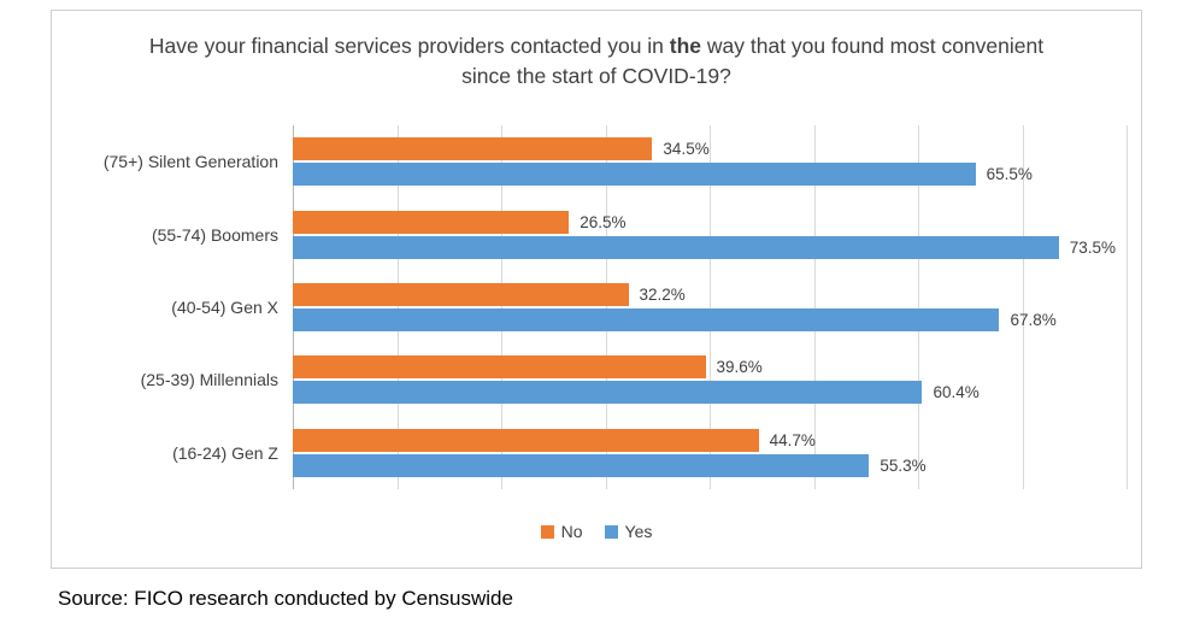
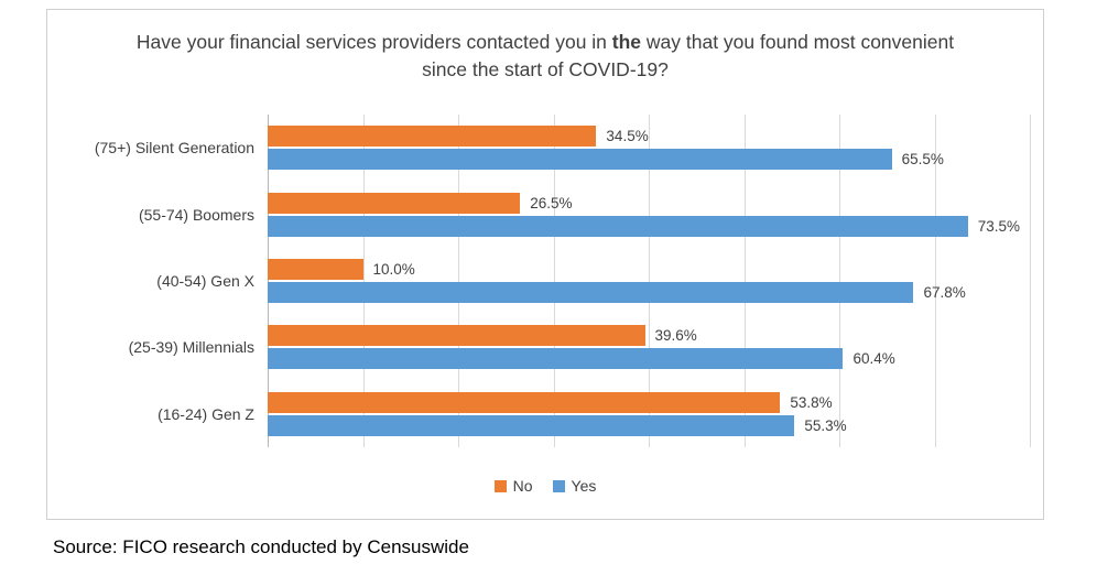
No/(40-54) Gen X: 32.2% -> 10.0%
No/(16-24) Gen Z: 44.7% -> 53.8%
